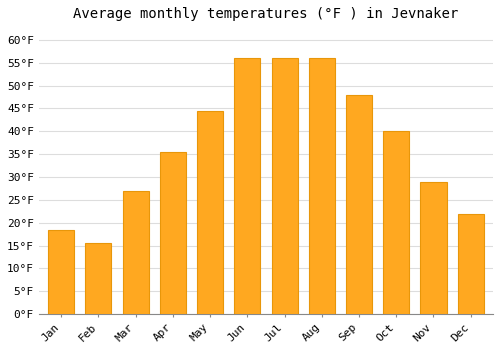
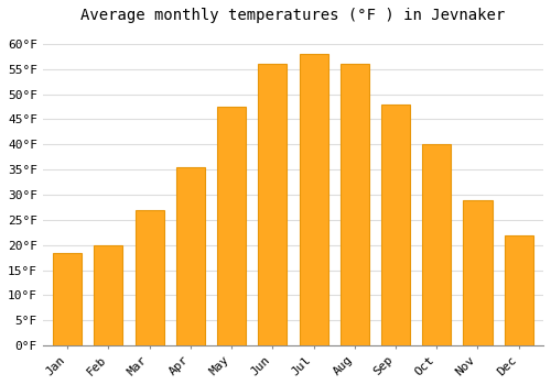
Feb: 15.5°F -> 20.0°F
May: 44.5°F -> 47.5°F
Jul: 56.0°F -> 58.0°F
